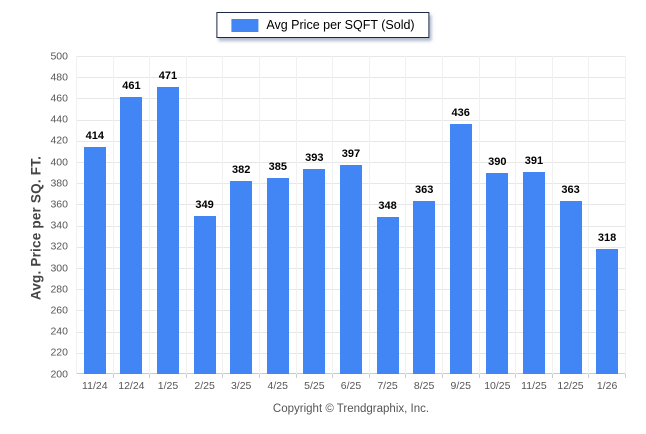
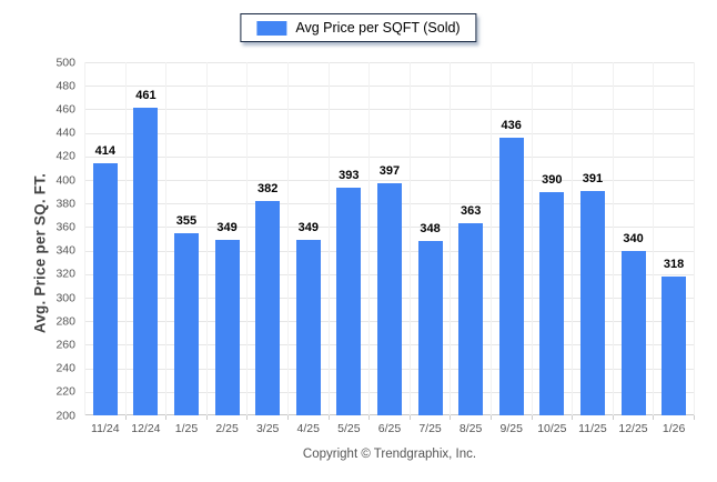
1/25: 471 -> 355
4/25: 385 -> 349
12/25: 363 -> 340
